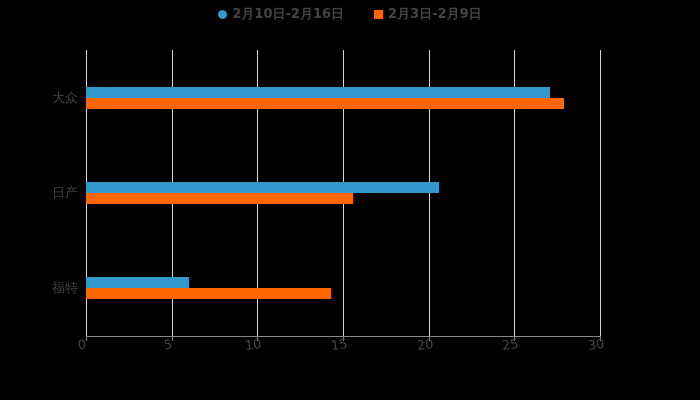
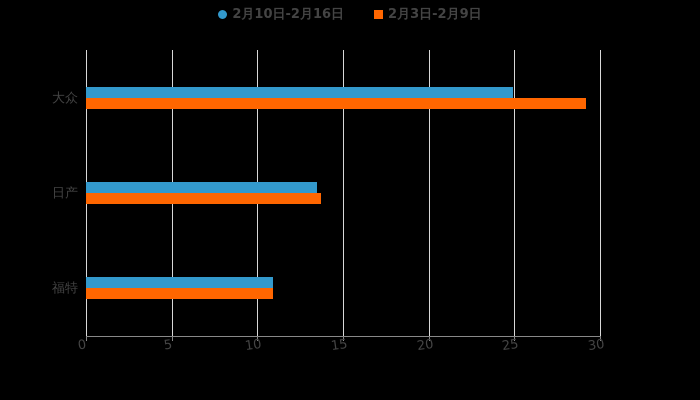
2月10日-2月16日/大众: 27.1 -> 24.9
2月3日-2月9日/大众: 27.9 -> 29.2
2月10日-2月16日/日产: 20.6 -> 13.5
2月3日-2月9日/日产: 15.6 -> 13.7
2月10日-2月16日/福特: 6.0 -> 10.9
2月3日-2月9日/福特: 14.3 -> 10.9
